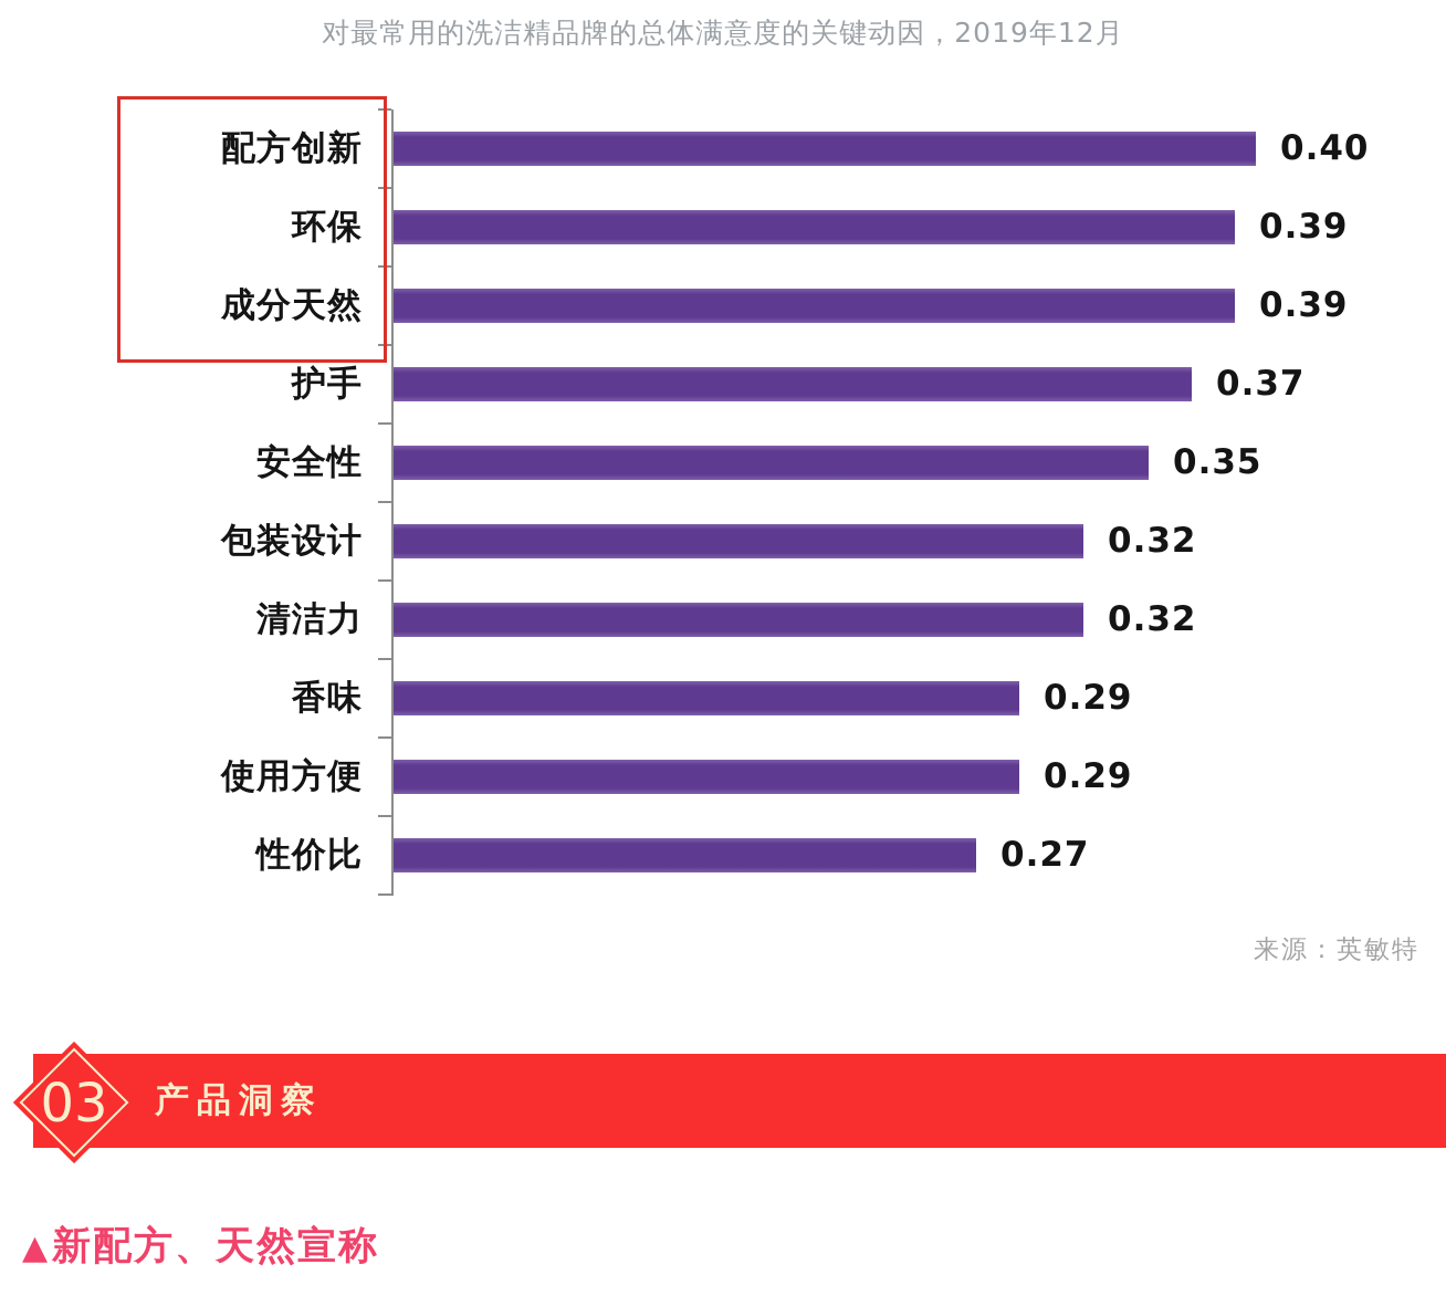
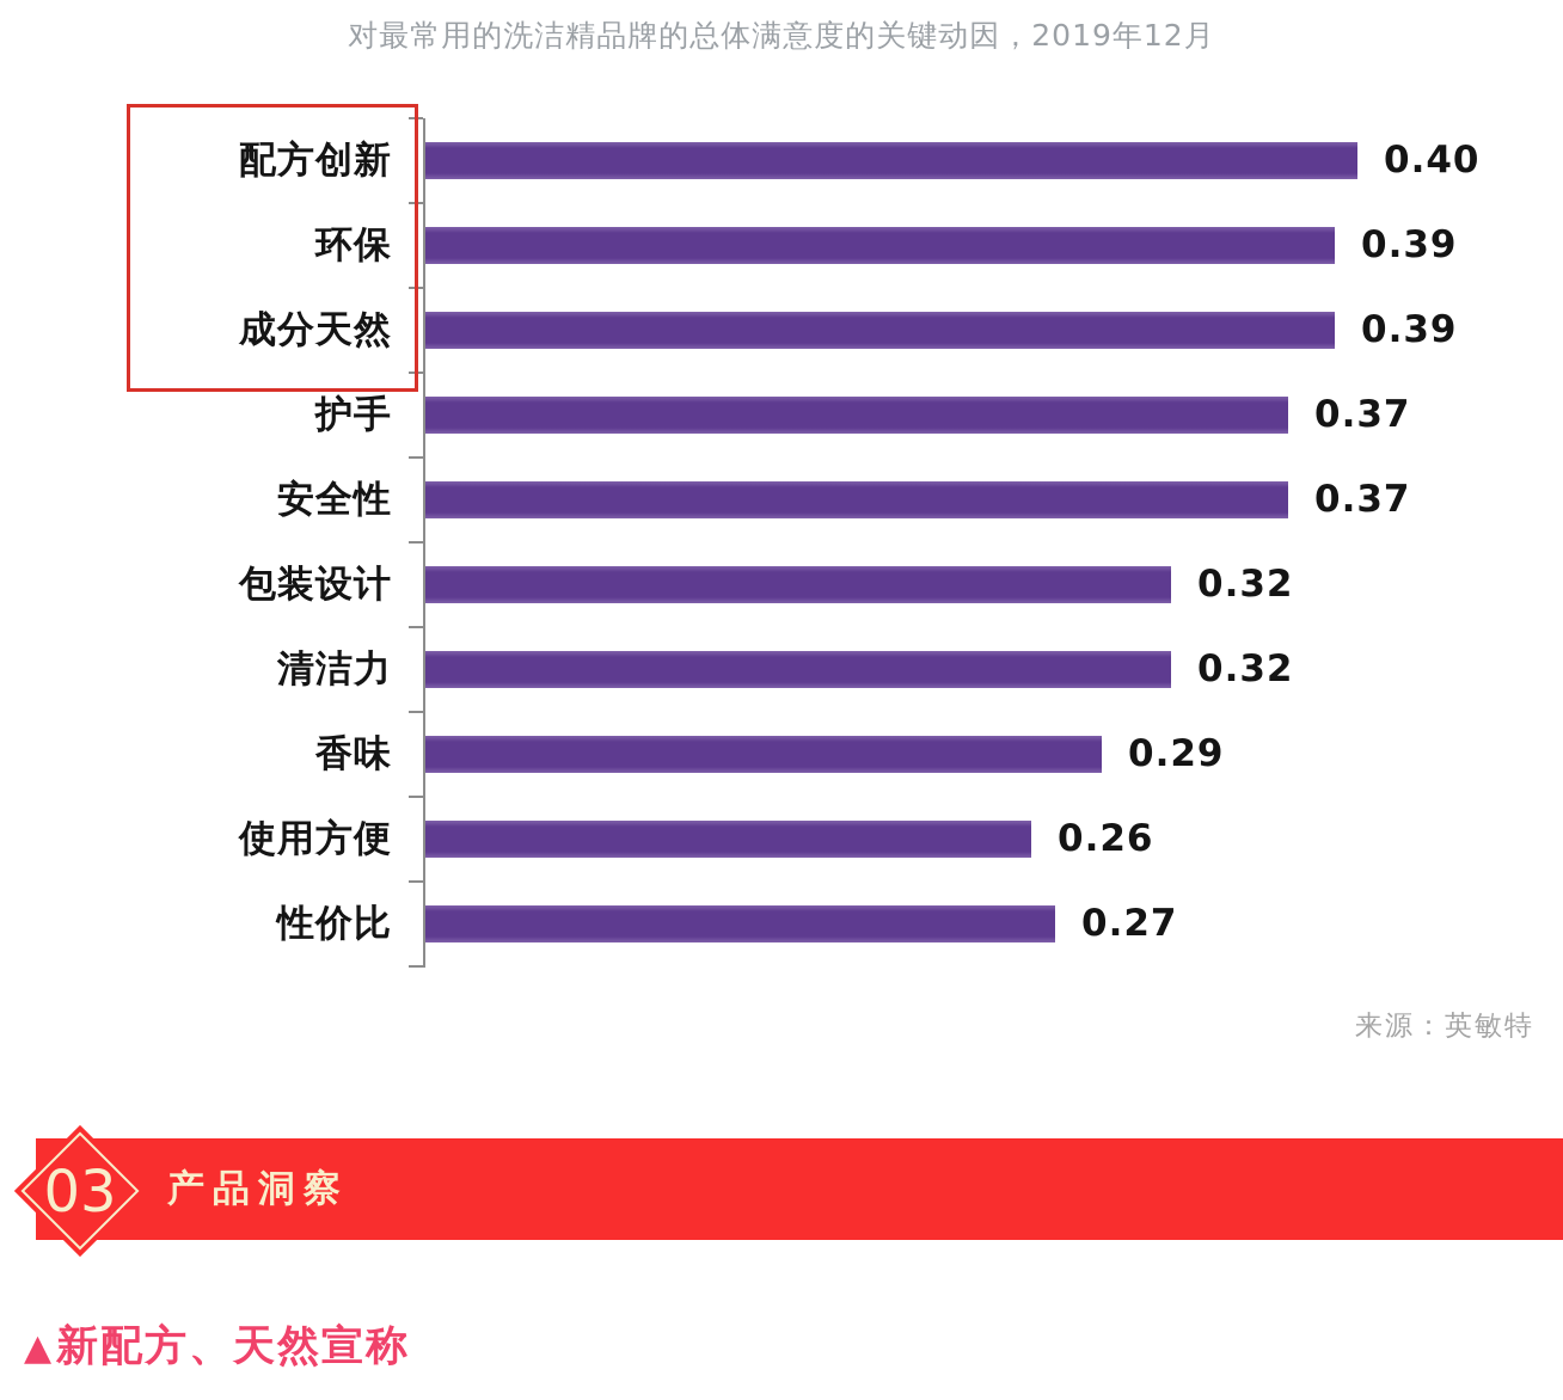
安全性: 0.35 -> 0.37
使用方便: 0.29 -> 0.26
